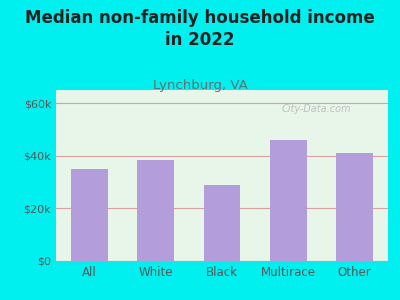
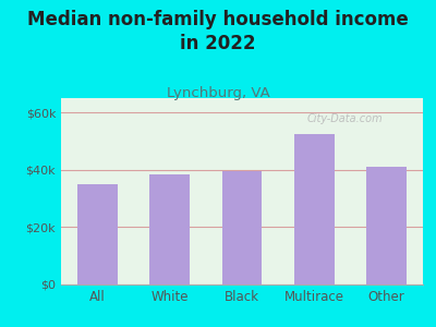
Black: $29.0k -> $39.5k
Multirace: $46.0k -> $52.5k
